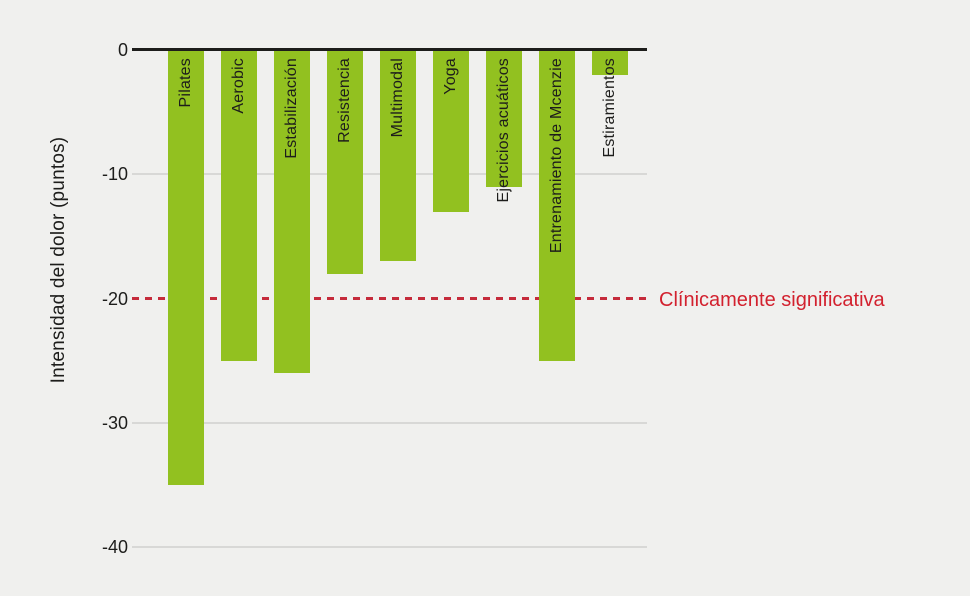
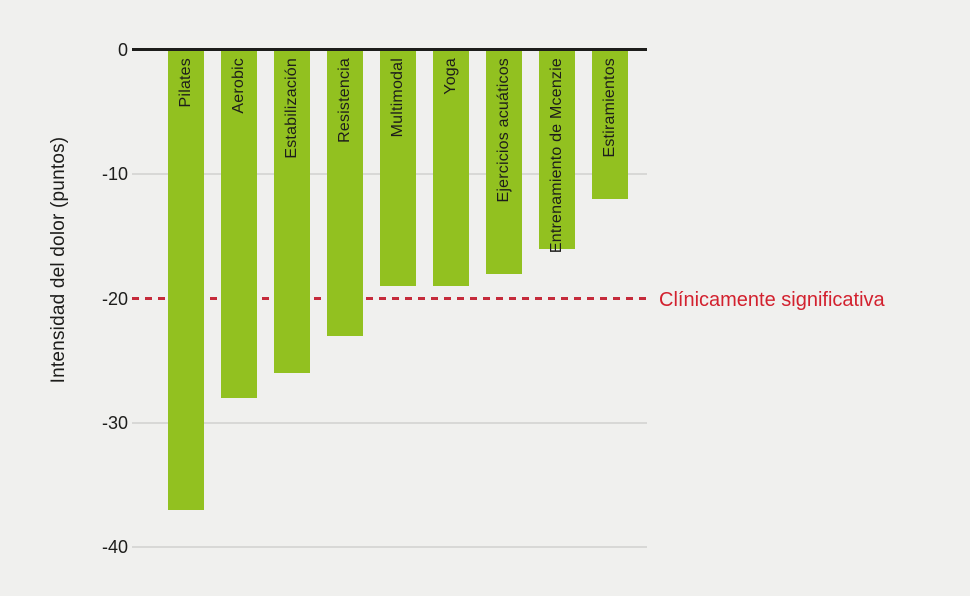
Pilates: -35 -> -37
Aerobic: -25 -> -28
Resistencia: -18 -> -23
Multimodal: -17 -> -19
Yoga: -13 -> -19
Ejercicios acuáticos: -11 -> -18
Entrenamiento de Mcenzie: -25 -> -16
Estiramientos: -2 -> -12
